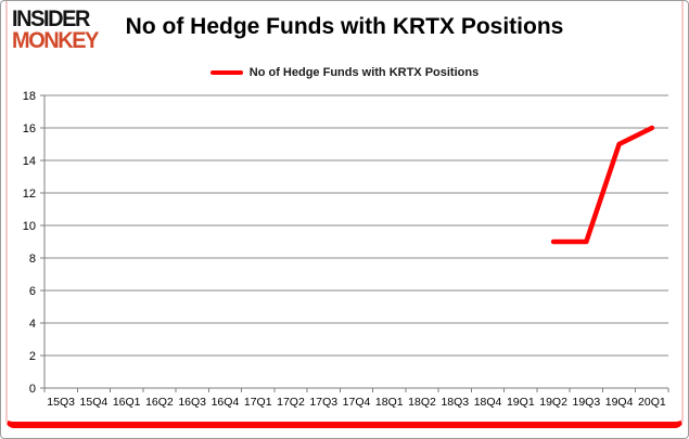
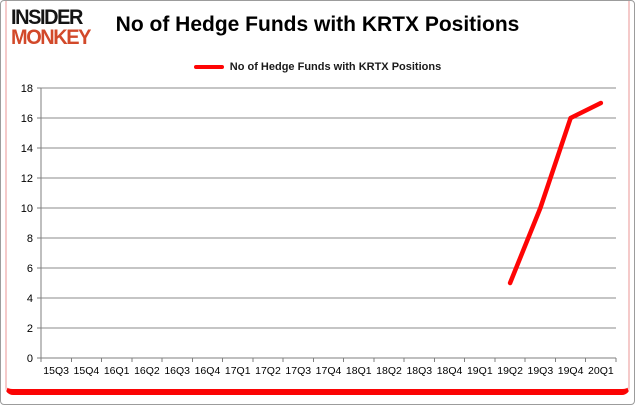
19Q2: 9 -> 5
19Q3: 9 -> 10
19Q4: 15 -> 16
20Q1: 16 -> 17
